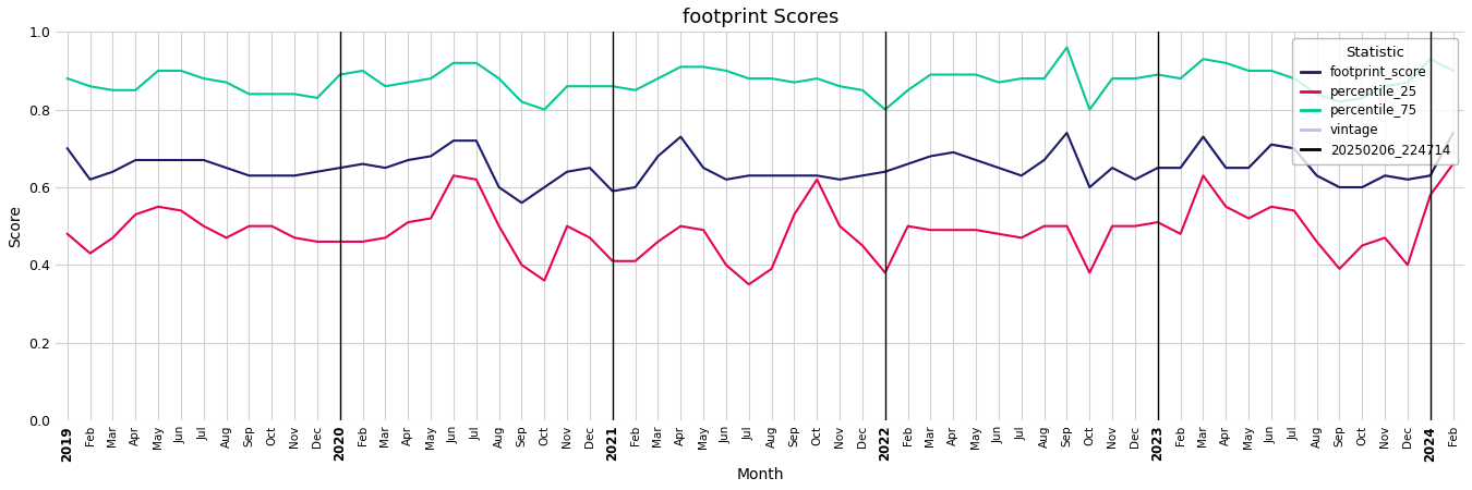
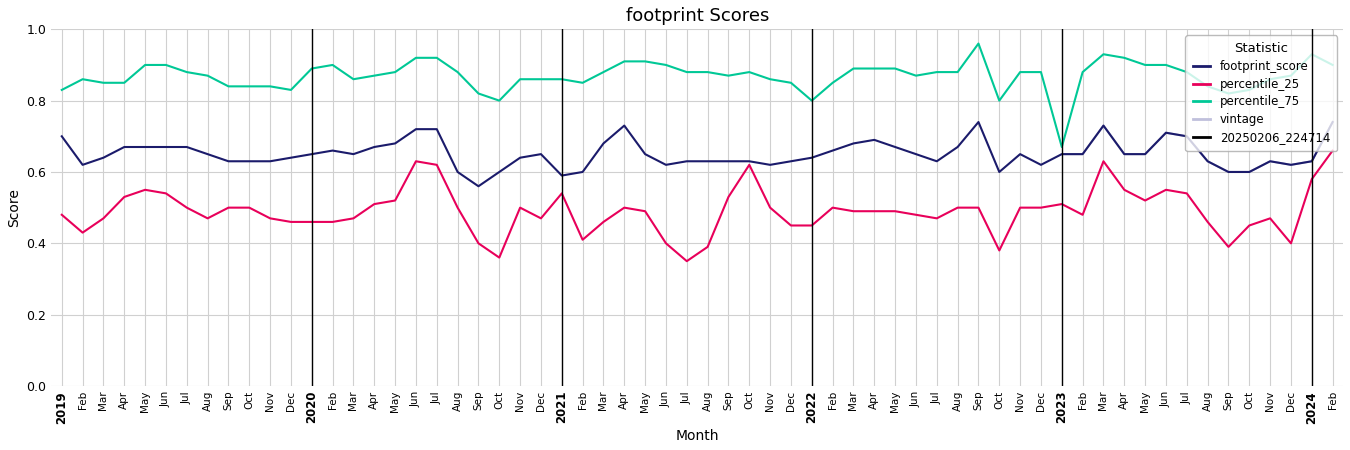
percentile_75/2019: 0.88 -> 0.83
percentile_25/2021: 0.41 -> 0.54
percentile_25/2022: 0.38 -> 0.45
percentile_75/2023: 0.89 -> 0.67
